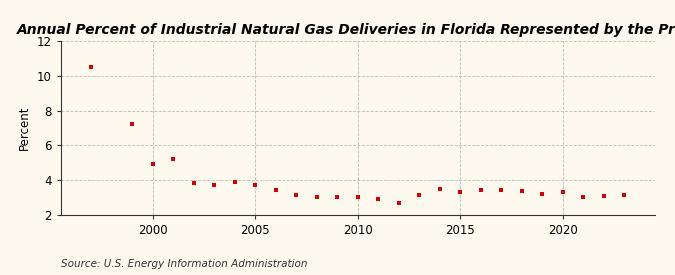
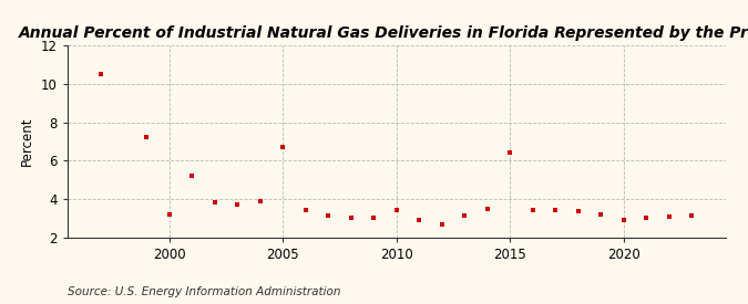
2000: 4.9 -> 3.2
2005: 3.7 -> 6.7
2010: 3.0 -> 3.4
2015: 3.3 -> 6.4
2020: 3.3 -> 2.9
